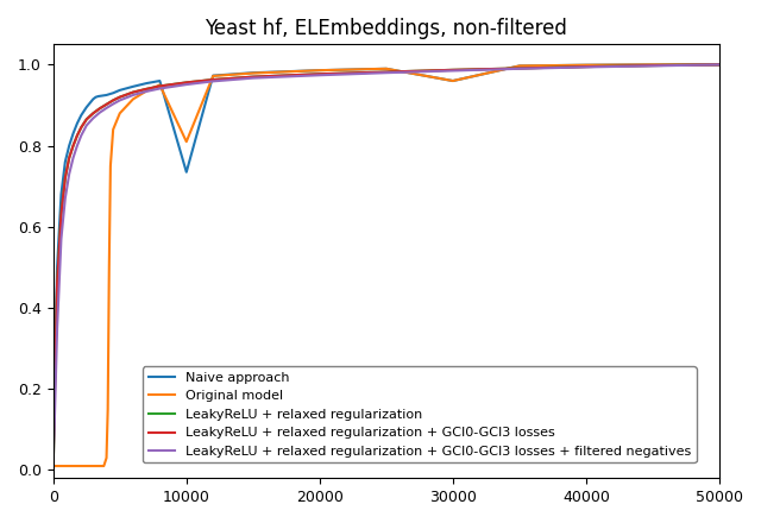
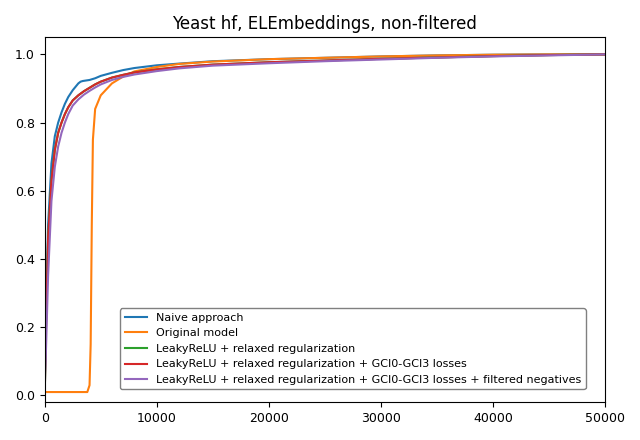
Naive approach/10000: 0.735 -> 0.968
Original model/10000: 0.810 -> 0.963
Naive approach/30000: 0.960 -> 0.994
Original model/30000: 0.960 -> 0.994
